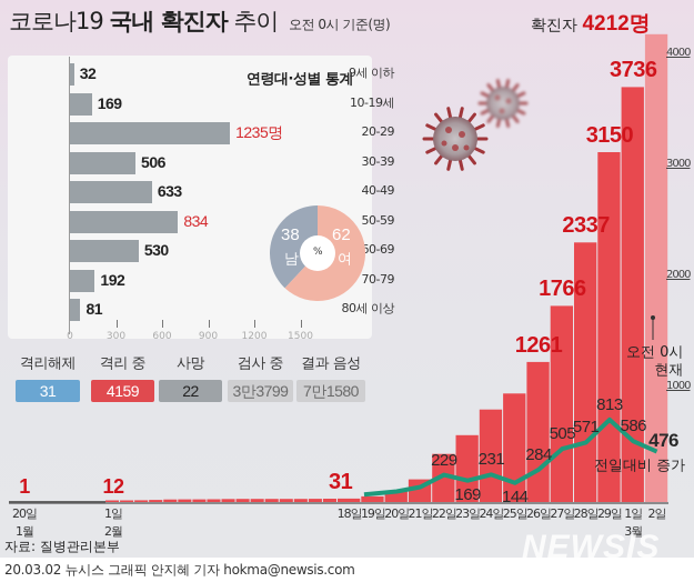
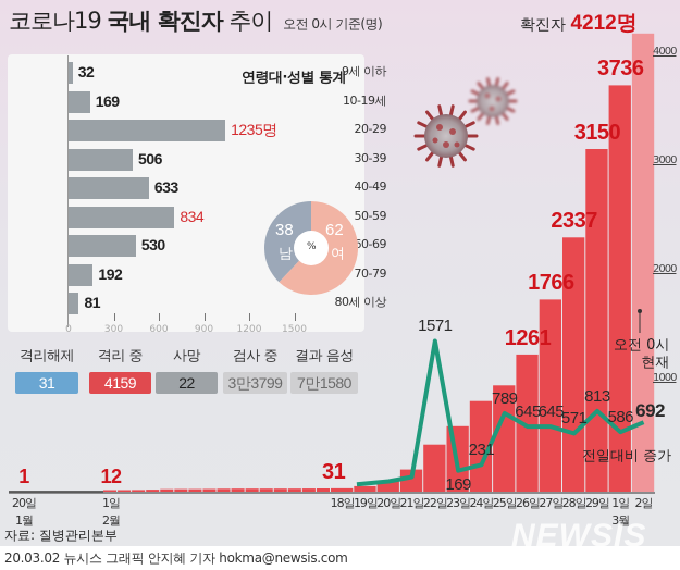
전일대비 증가/22일: 229 -> 1571
전일대비 증가/25일: 144 -> 789
전일대비 증가/26일: 284 -> 645
전일대비 증가/27일: 505 -> 645
전일대비 증가/2일: 476 -> 692
